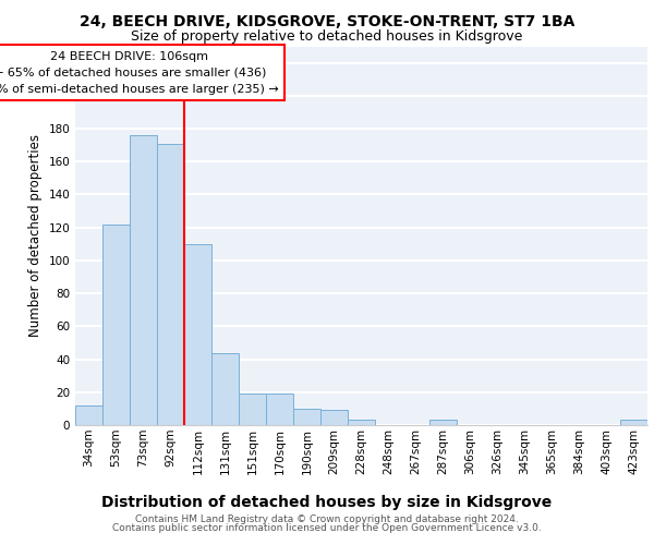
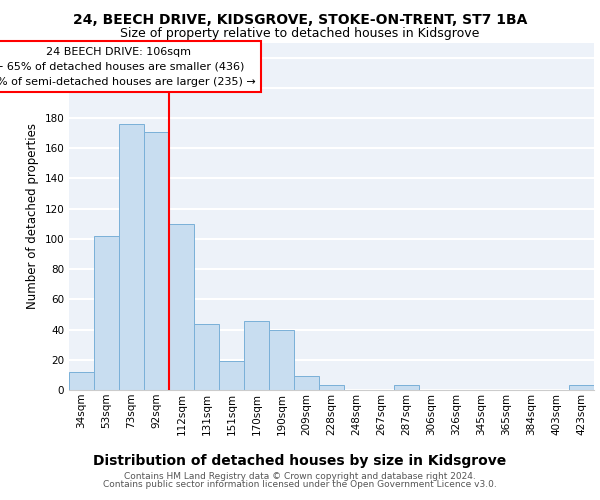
53sqm: 122 -> 102
170sqm: 19 -> 46
190sqm: 10 -> 40
